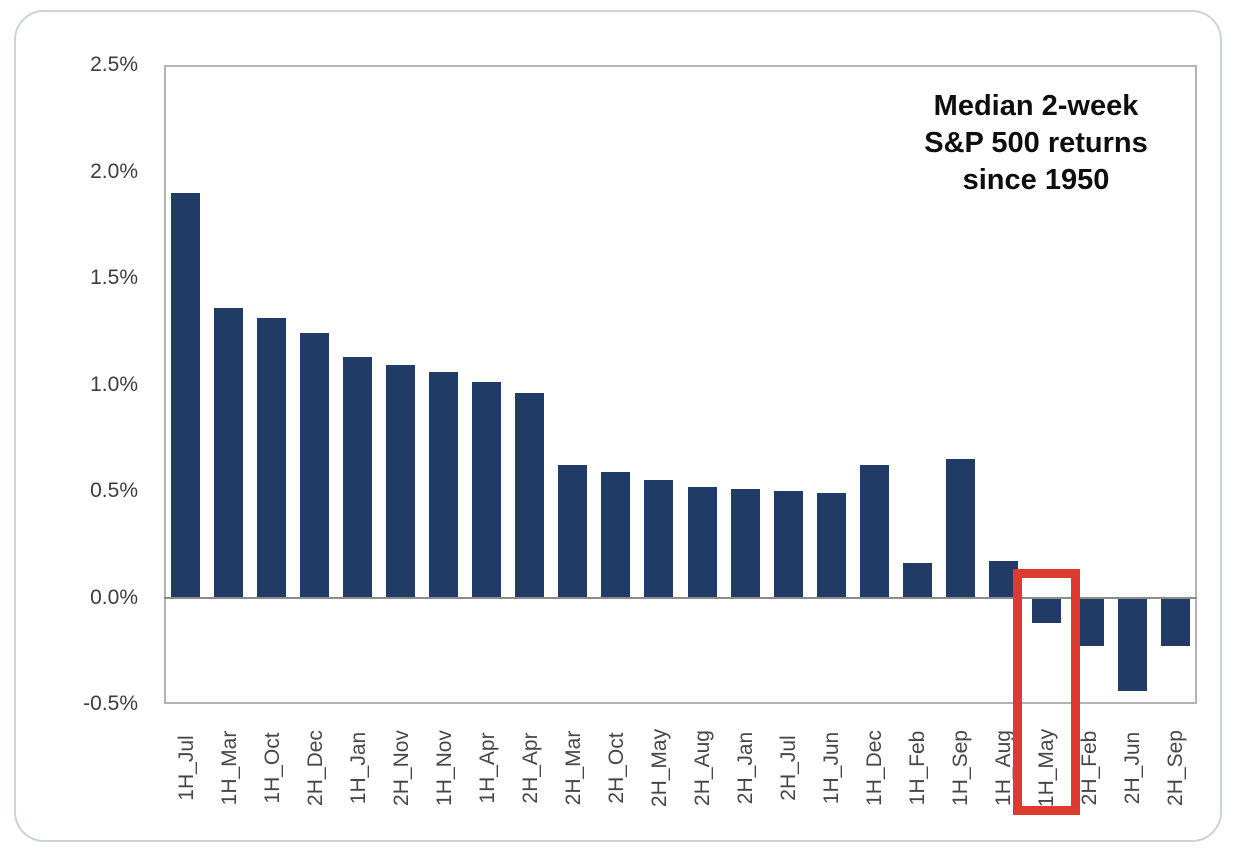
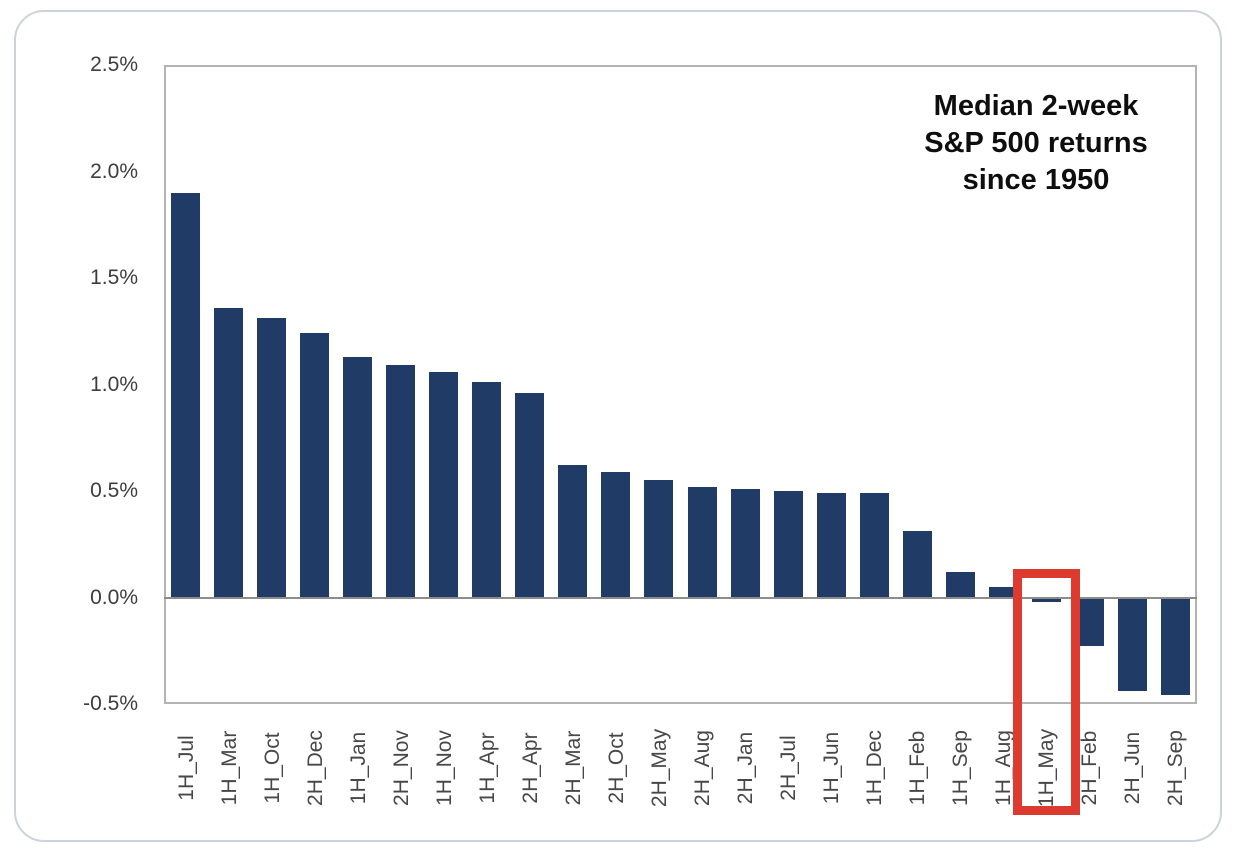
1H_Dec: 0.62% -> 0.49%
1H_Feb: 0.16% -> 0.31%
1H_Sep: 0.65% -> 0.12%
1H_Aug: 0.17% -> 0.05%
1H_May: -0.12% -> -0.02%
2H_Sep: -0.23% -> -0.46%
